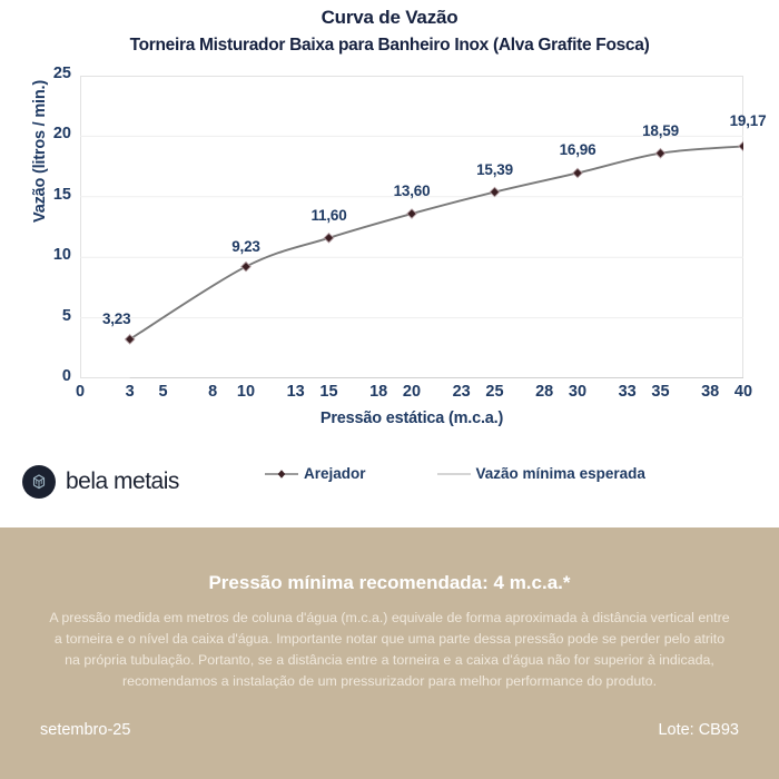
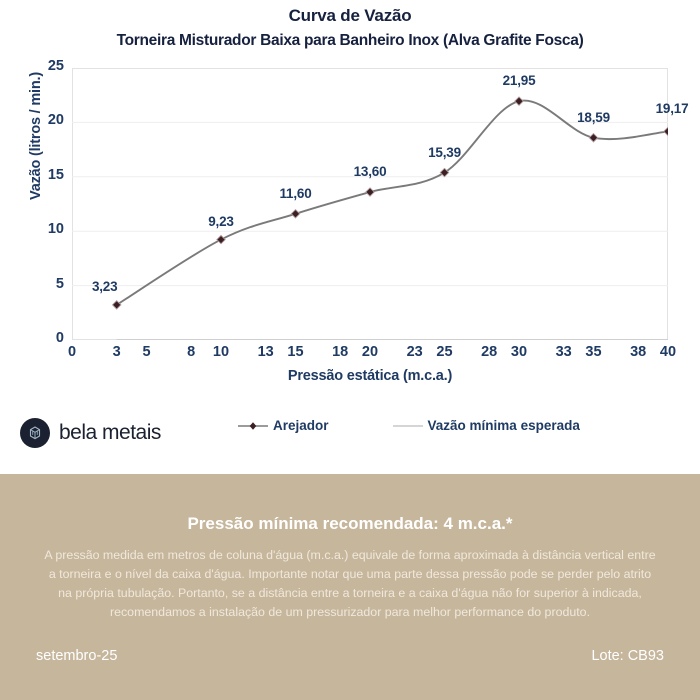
Arejador/30: 16,96 -> 21,95
